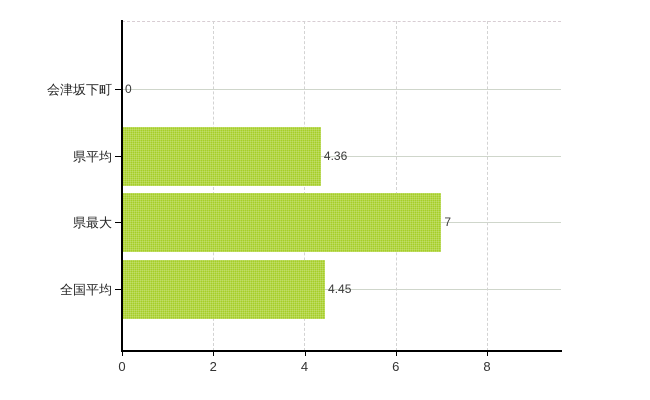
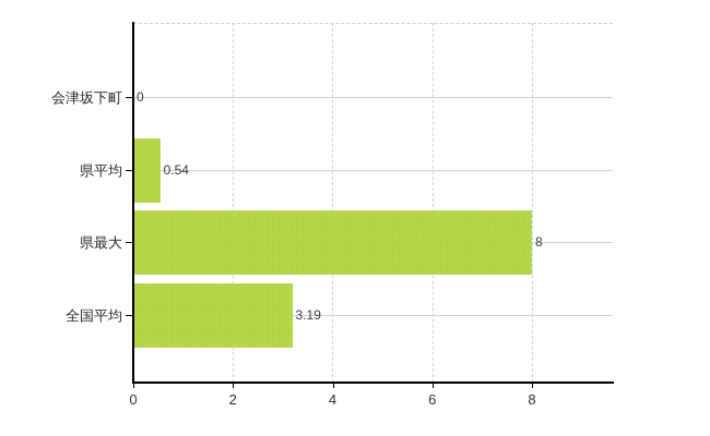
県平均: 4.36 -> 0.54
県最大: 7 -> 8
全国平均: 4.45 -> 3.19
